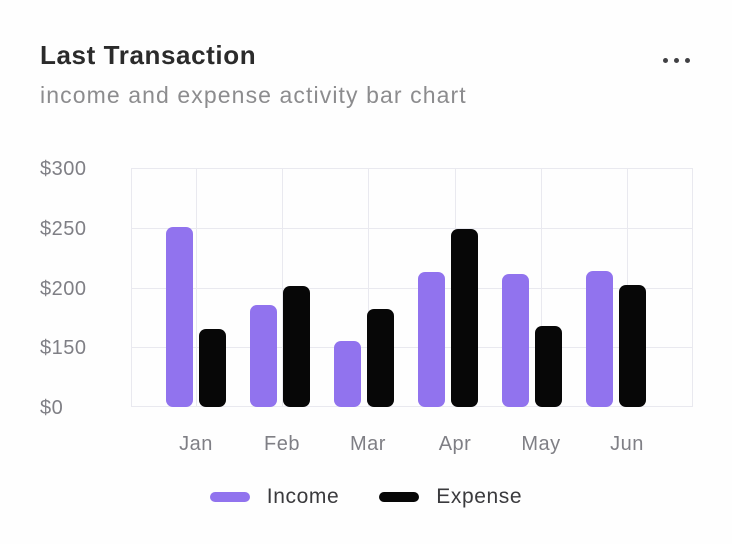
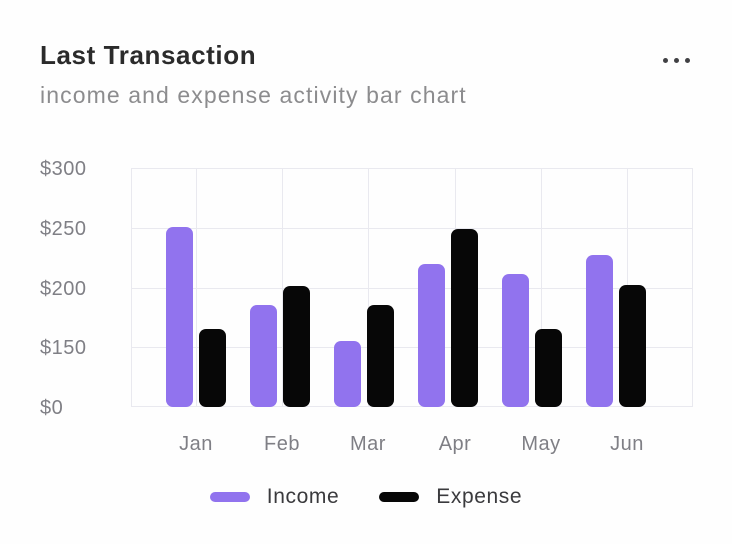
Expense/Mar: $182 -> $185
Income/Apr: $213 -> $220
Expense/May: $168 -> $165
Income/Jun: $214 -> $227
